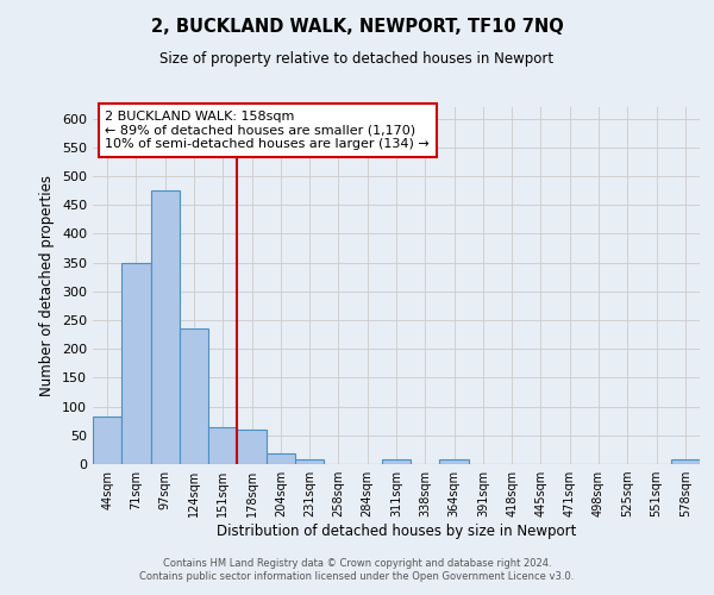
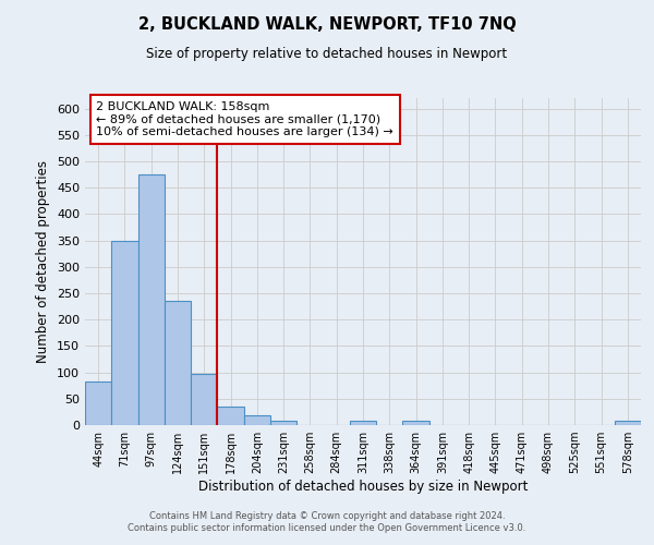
151sqm: 65 -> 97
178sqm: 60 -> 36
